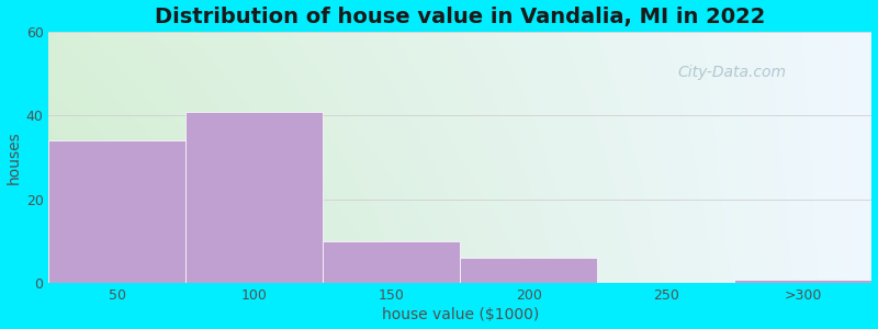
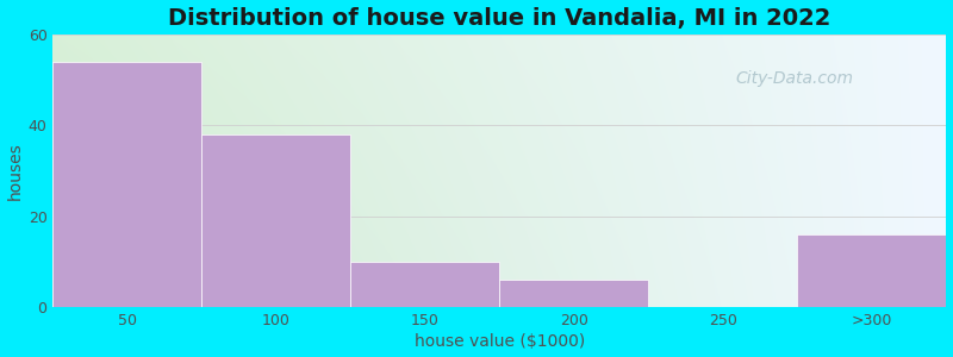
50: 34 -> 54
100: 41 -> 38
>300: 1 -> 16
